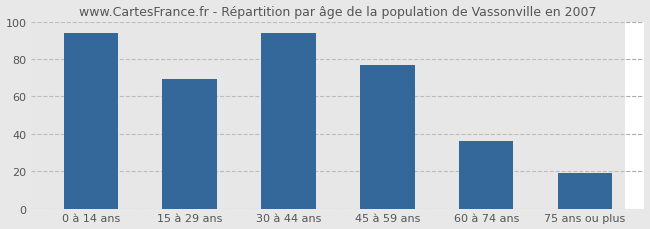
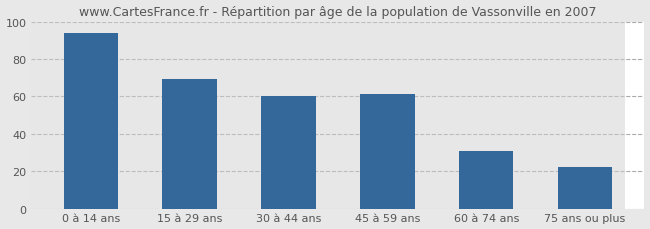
30 à 44 ans: 94 -> 60
45 à 59 ans: 77 -> 61
60 à 74 ans: 36 -> 31
75 ans ou plus: 19 -> 22
